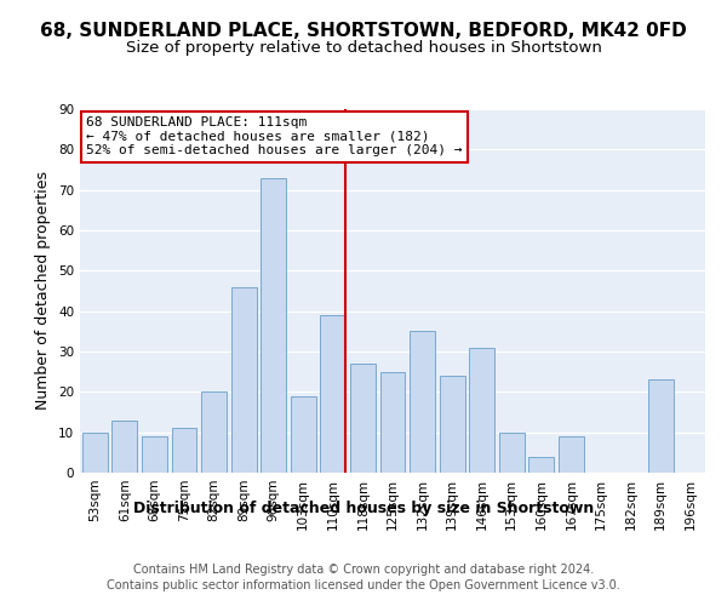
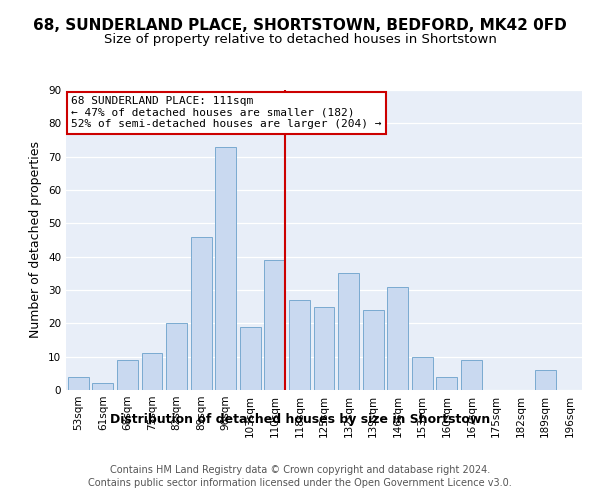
53sqm: 10 -> 4
61sqm: 13 -> 2
189sqm: 23 -> 6
